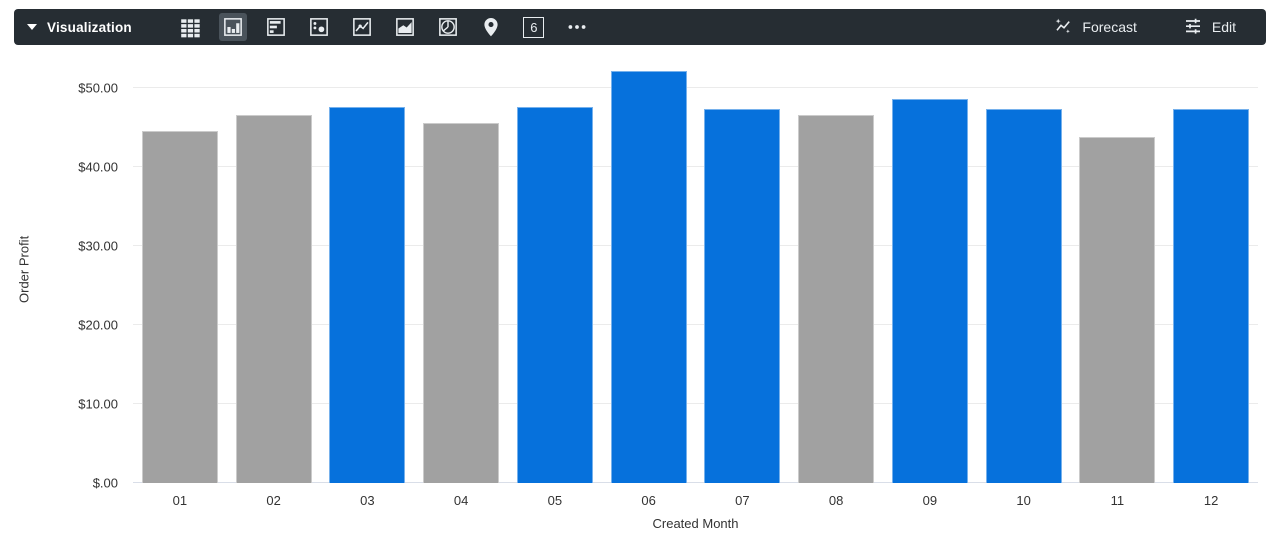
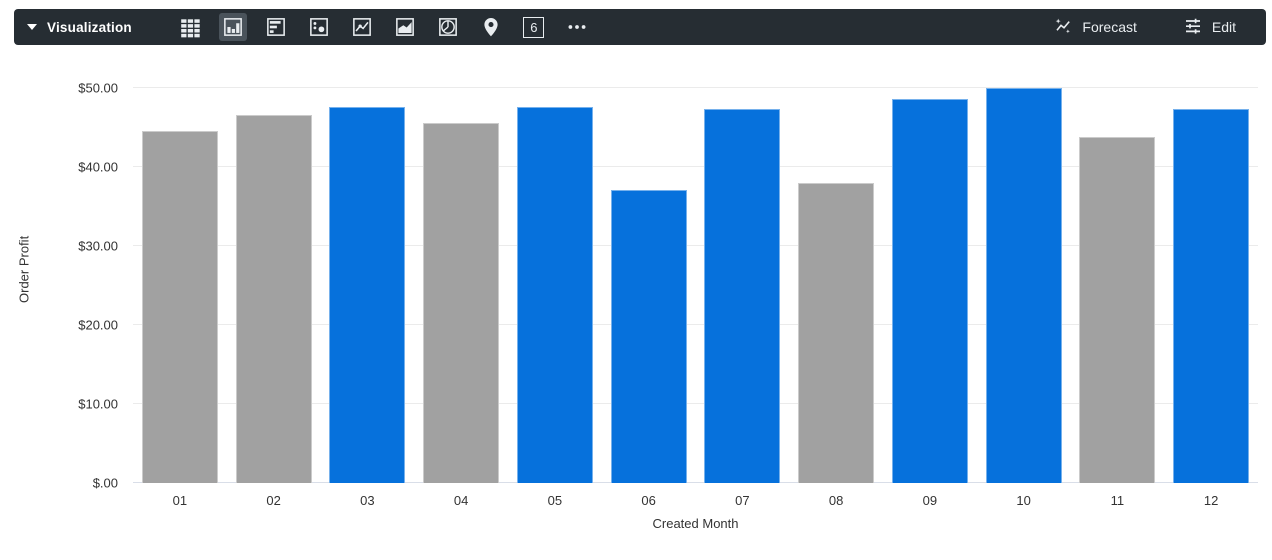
06: $52 -> $37
08: $47 -> $38
10: $47 -> $50
